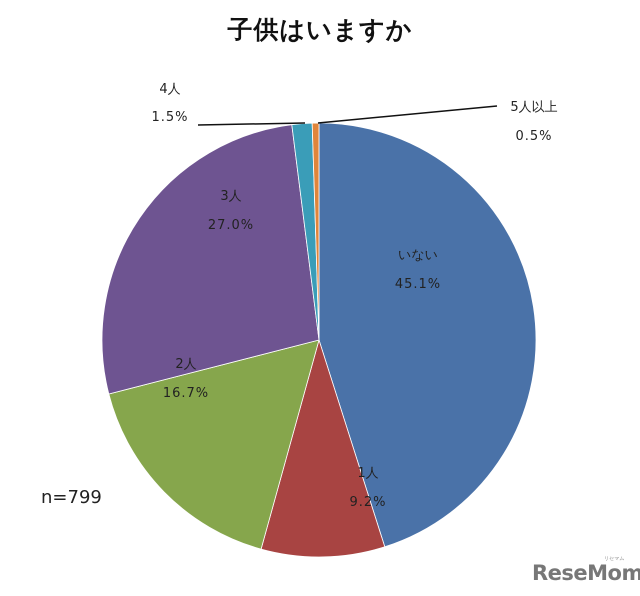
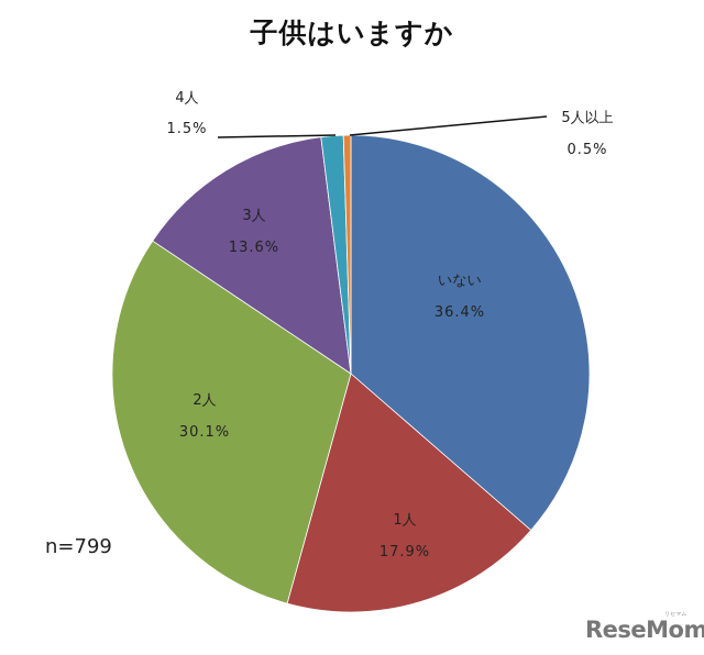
いない: 45.1% -> 36.4%
1人: 9.2% -> 17.9%
2人: 16.7% -> 30.1%
3人: 27.0% -> 13.6%
